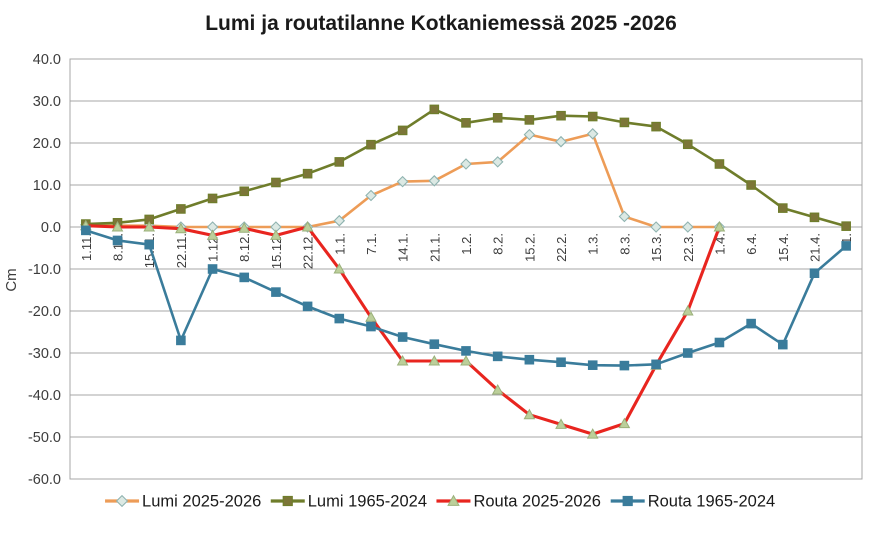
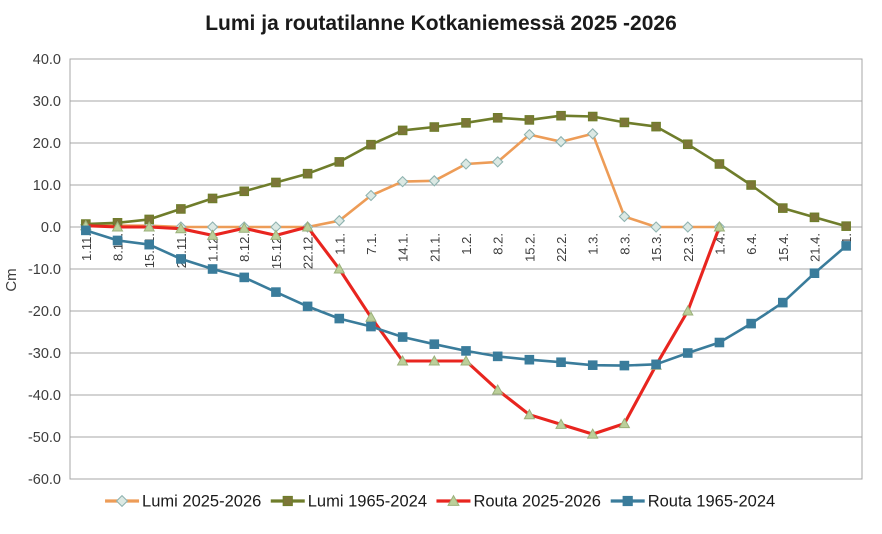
Routa 1965-2024/22.11.: -27 -> -8
Lumi 1965-2024/21.1.: 28 -> 24
Routa 1965-2024/15.4.: -28 -> -18
